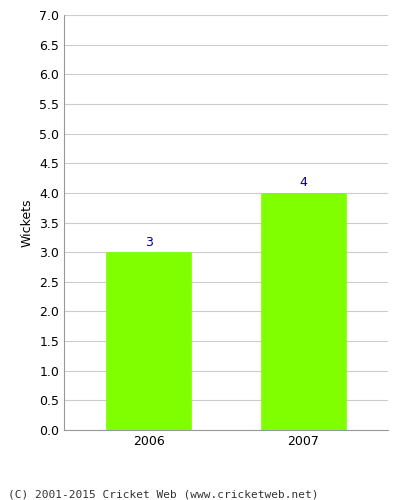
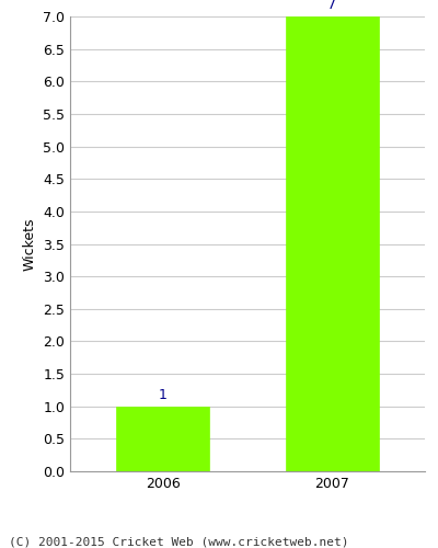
2006: 3 -> 1
2007: 4 -> 7
